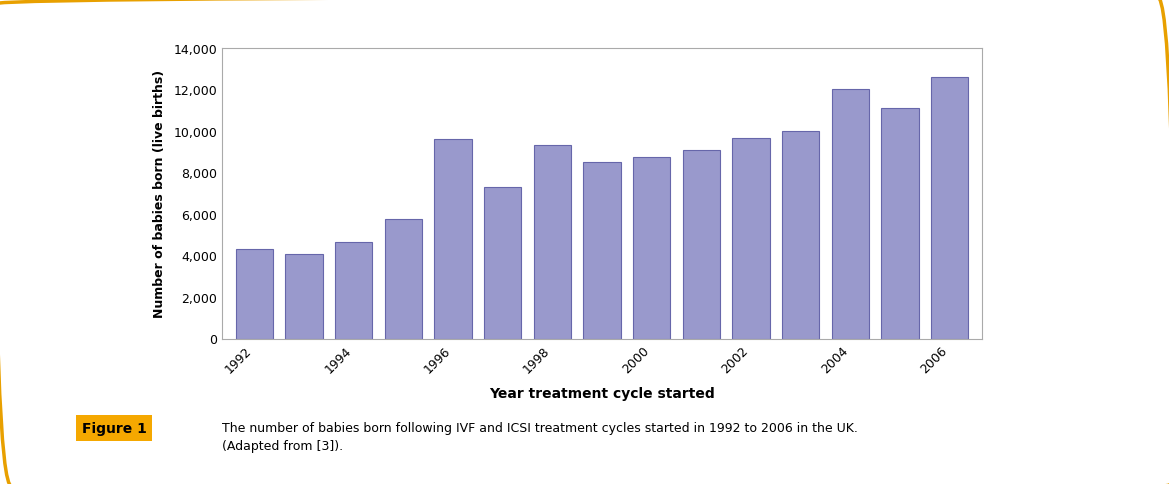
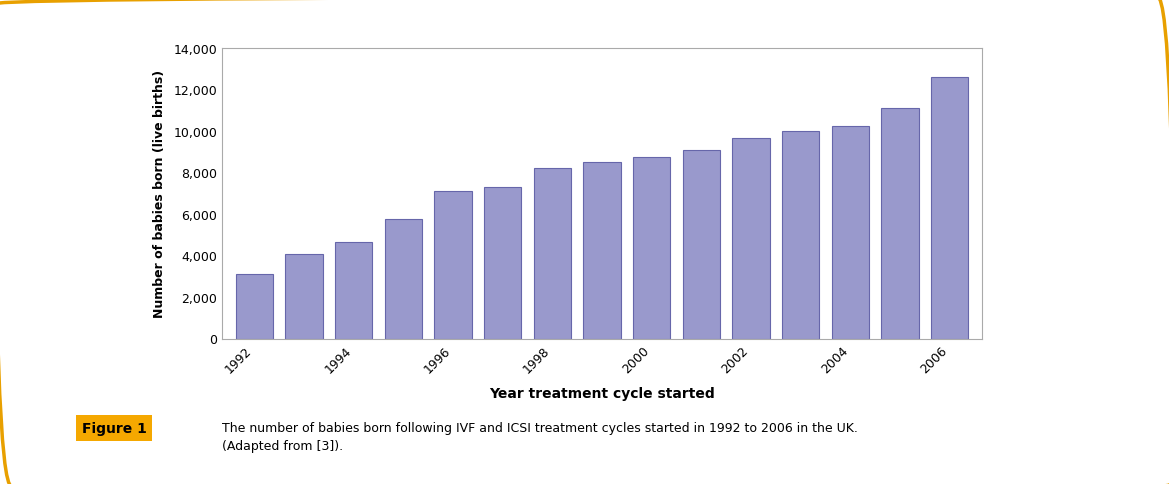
1992: 4,300 -> 3,100
1996: 9,600 -> 7,100
1998: 9,300 -> 8,200
2004: 12,000 -> 10,200
